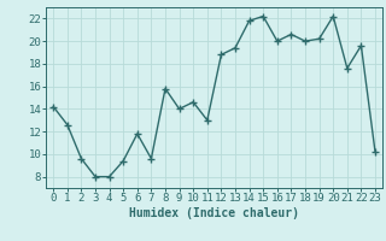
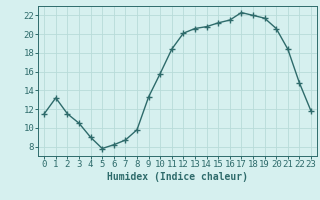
0: 14.2 -> 11.5
1: 12.6 -> 13.2
2: 9.6 -> 11.5
3: 8.0 -> 10.5
4: 8.0 -> 9.0
5: 9.4 -> 7.8
6: 11.8 -> 8.2
7: 9.6 -> 8.7
8: 15.8 -> 9.8
9: 14.0 -> 13.3
10: 14.6 -> 15.8
11: 13.0 -> 18.4
12: 18.8 -> 20.1
13: 19.4 -> 20.6
14: 21.8 -> 20.8
15: 22.2 -> 21.2
16: 20.0 -> 21.5
17: 20.6 -> 22.3
18: 20.0 -> 22.0
19: 20.2 -> 21.7
20: 22.2 -> 20.6
21: 17.6 -> 18.4
22: 19.6 -> 14.8
23: 10.2 -> 11.8
